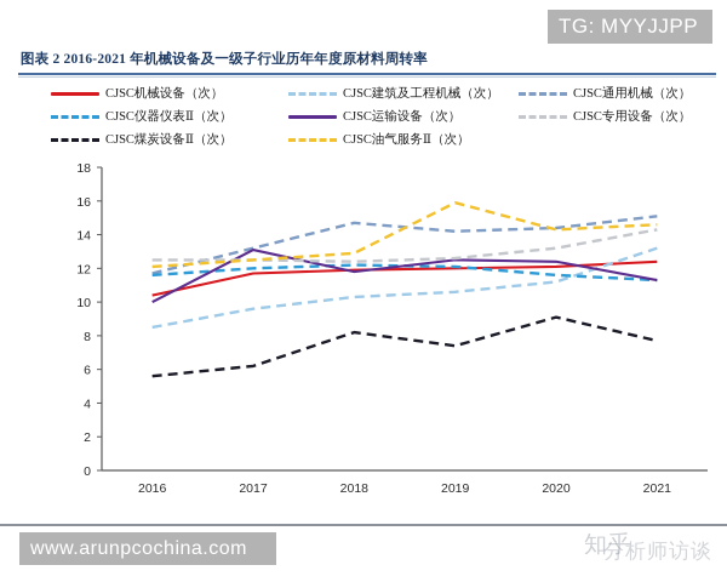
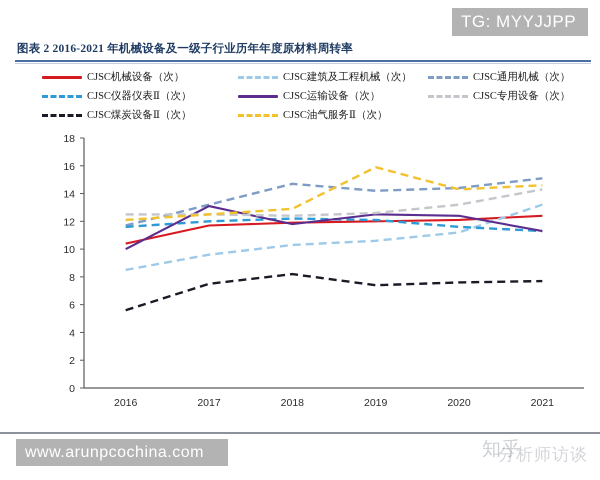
CJSC煤炭设备Ⅱ（次）/2017: 6.2 -> 7.5
CJSC煤炭设备Ⅱ（次）/2020: 9.1 -> 7.6
